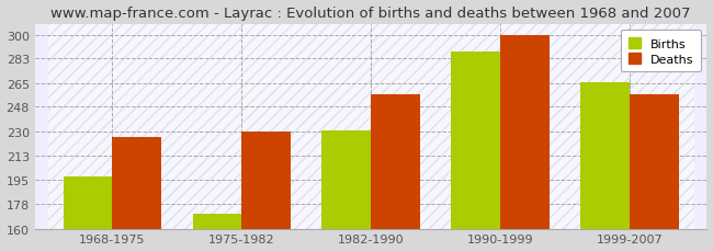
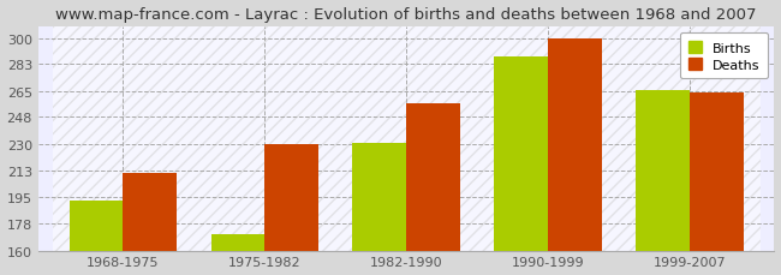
Births/1968-1975: 198 -> 193
Deaths/1968-1975: 226 -> 211
Deaths/1999-2007: 257 -> 264
